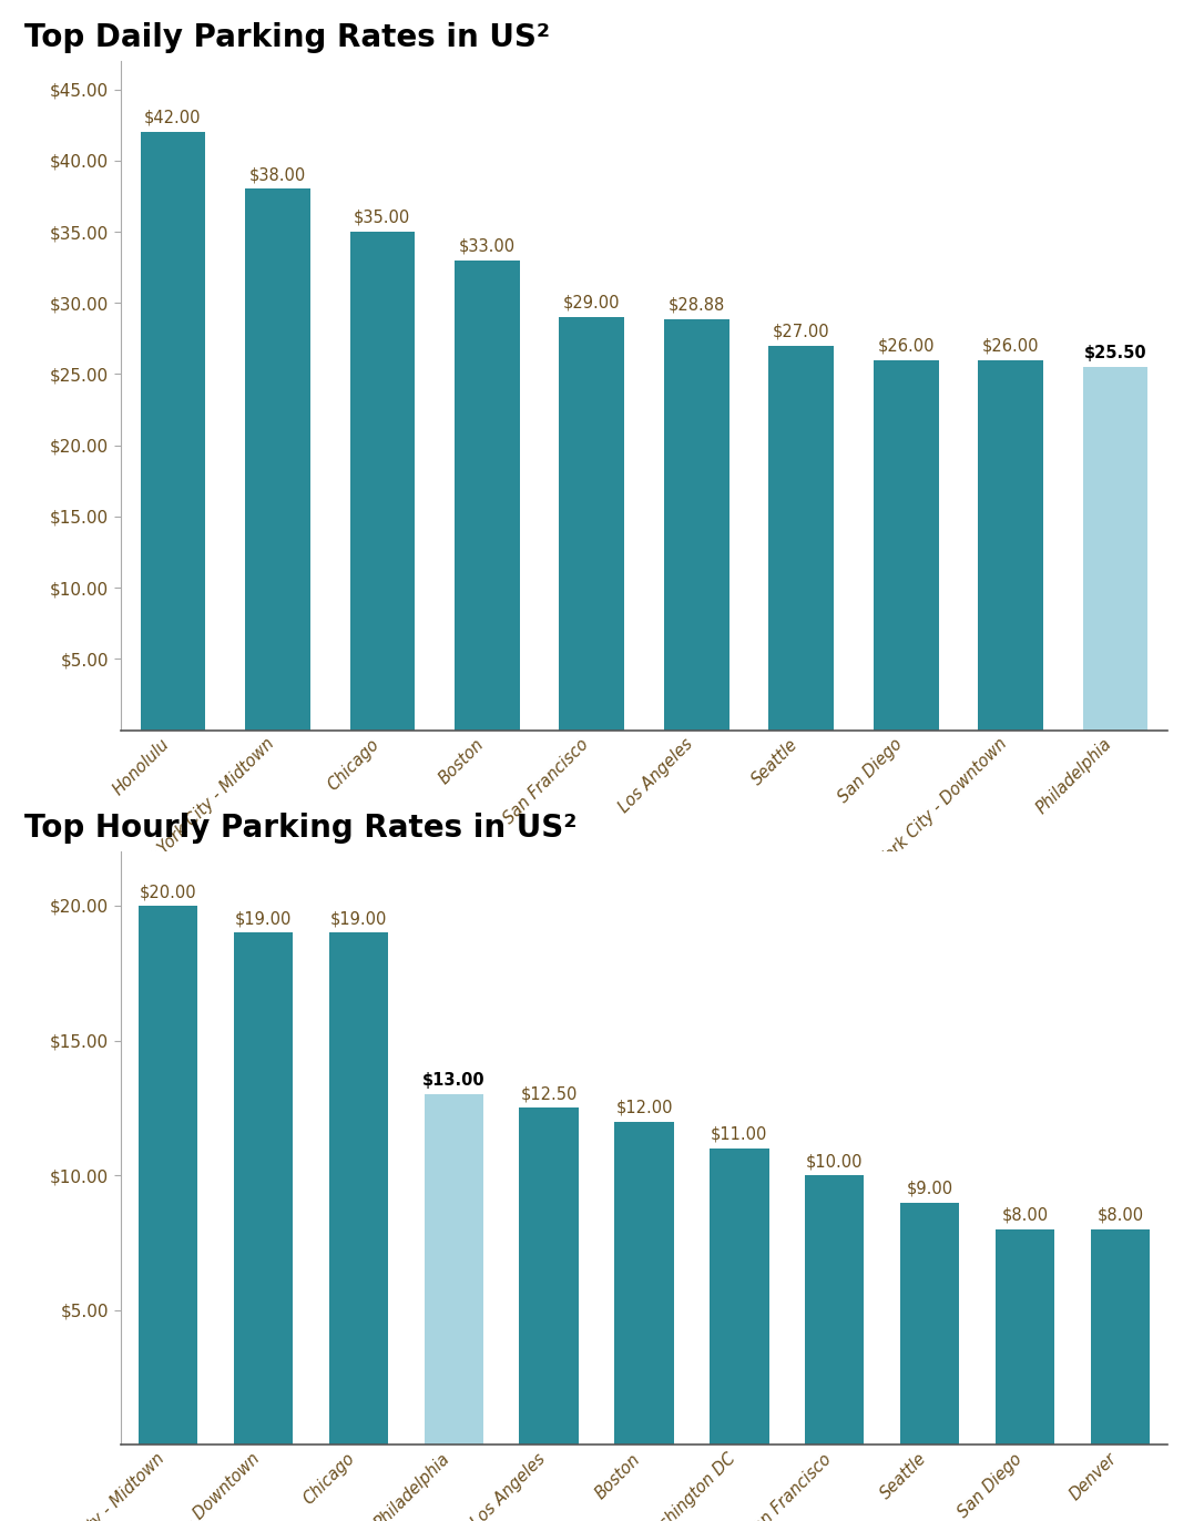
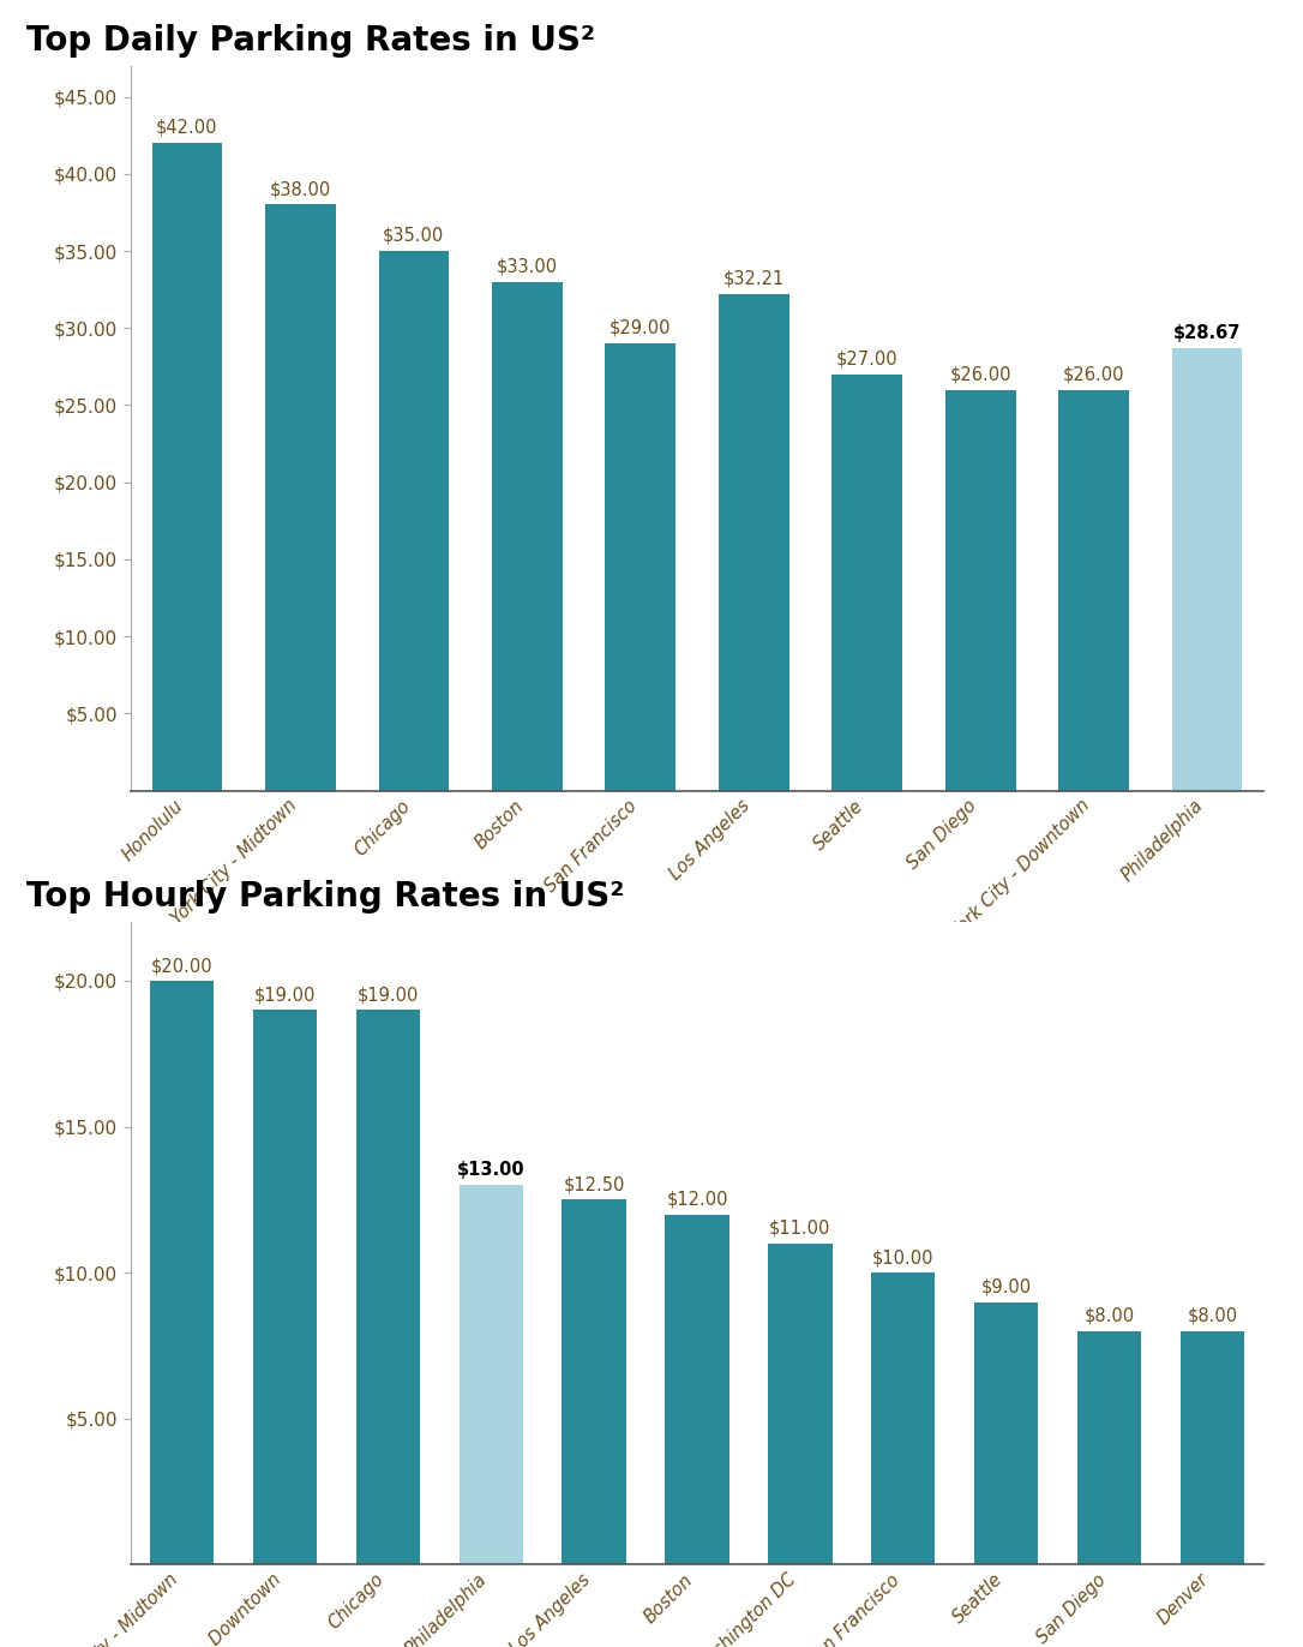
Los Angeles: $28.88 -> $32.21
Philadelphia: $25.50 -> $28.67
